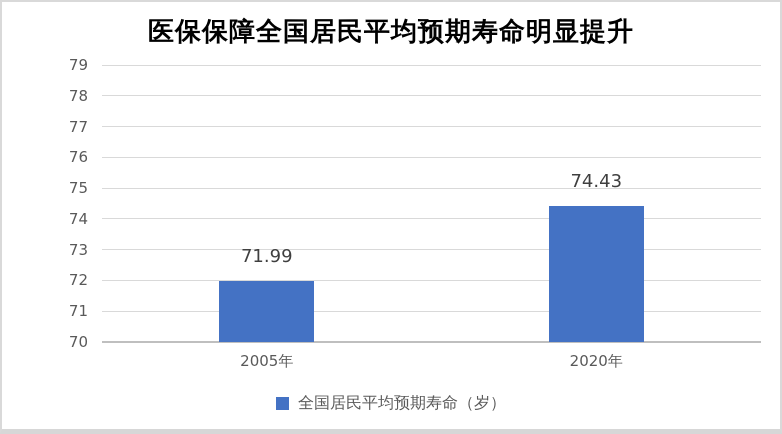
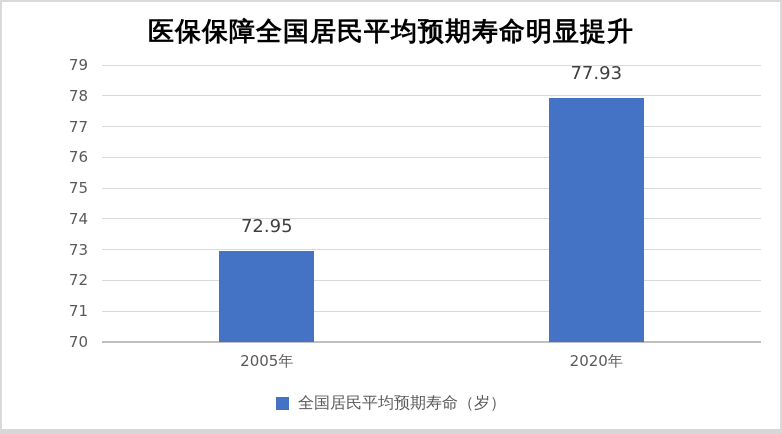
2005年: 71.99 -> 72.95
2020年: 74.43 -> 77.93
